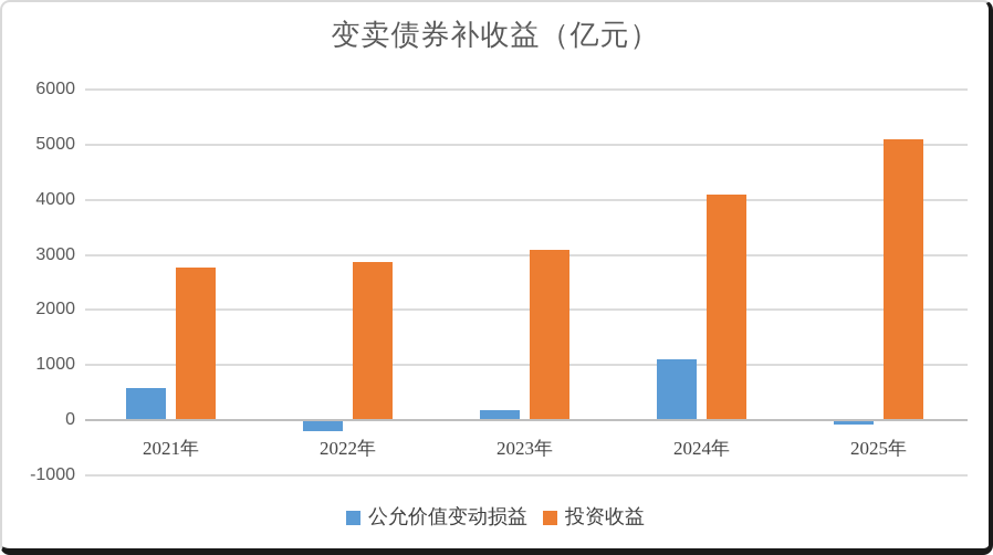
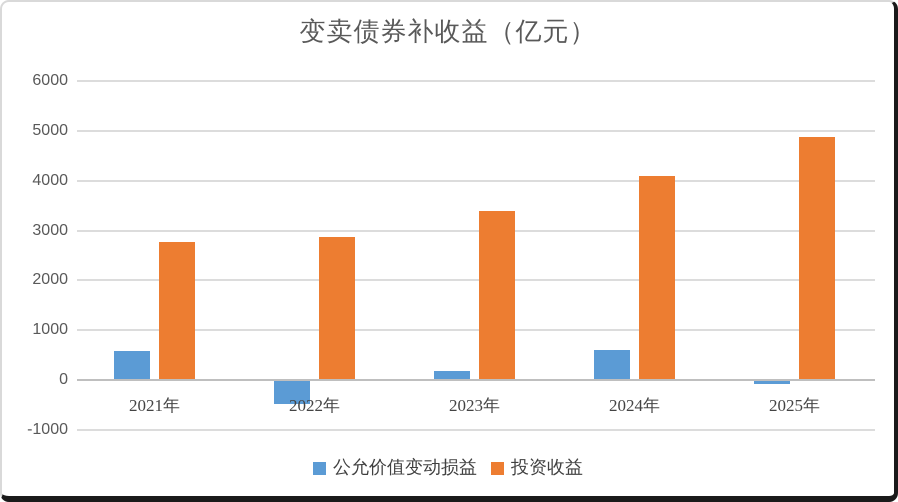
公允价值变动损益/2022年: -200 -> -500
投资收益/2023年: 3100 -> 3400
公允价值变动损益/2024年: 1100 -> 600
投资收益/2025年: 5100 -> 4900
